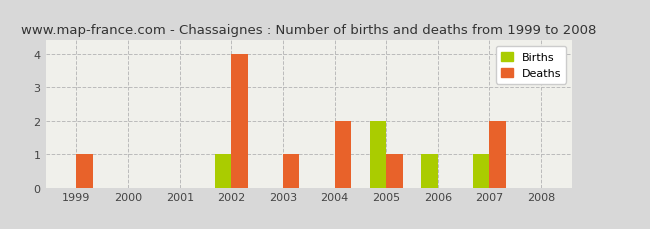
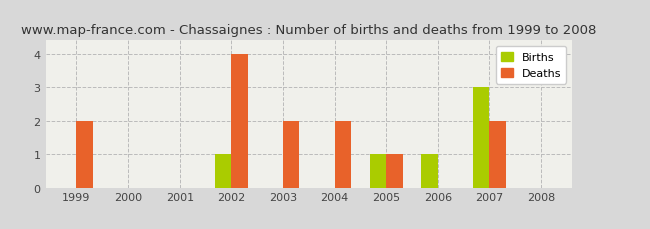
Deaths/1999: 1 -> 2
Deaths/2003: 1 -> 2
Births/2005: 2 -> 1
Births/2007: 1 -> 3
